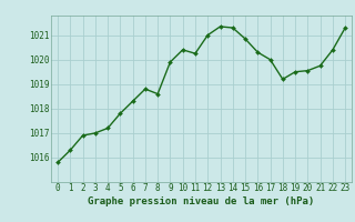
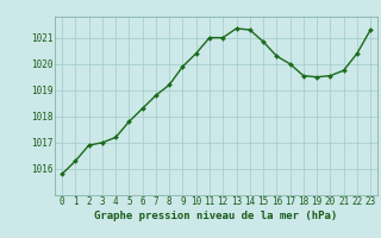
8: 1018.60 -> 1019.20
11: 1020.25 -> 1021.00
18: 1019.20 -> 1019.55
